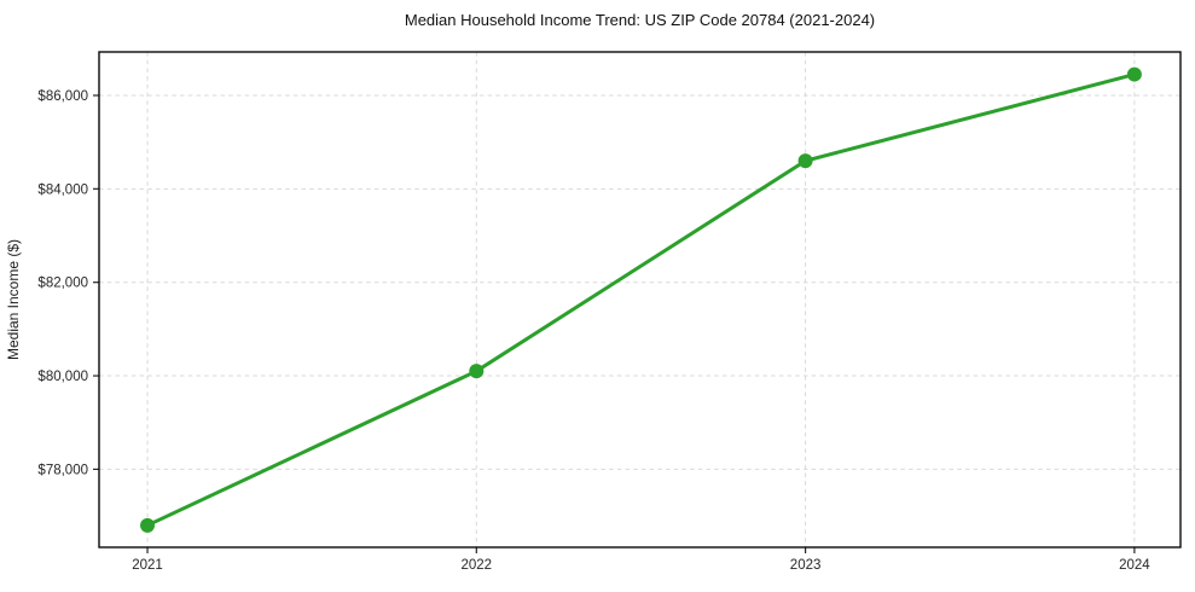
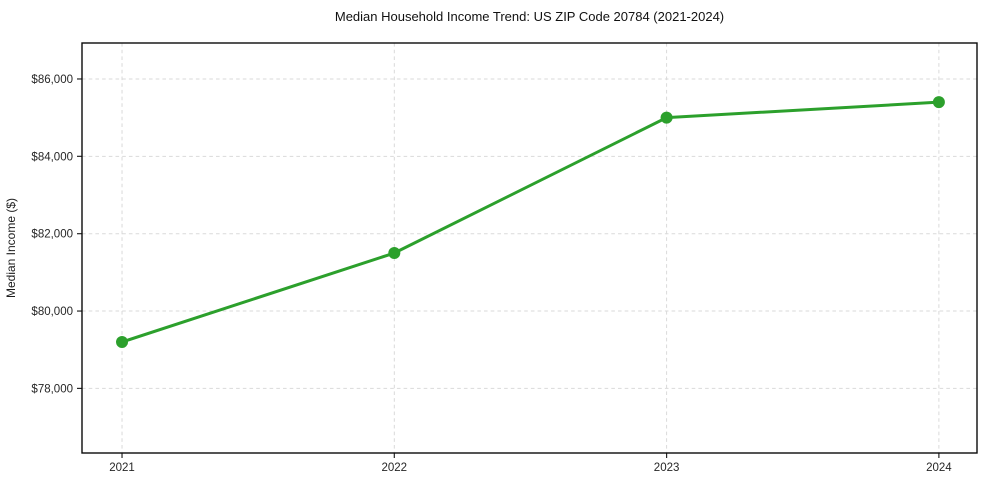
2021: $76800 -> $79200
2022: $80100 -> $81500
2023: $84600 -> $85000
2024: $86400 -> $85400
